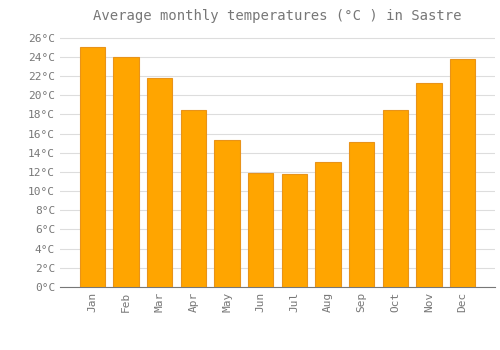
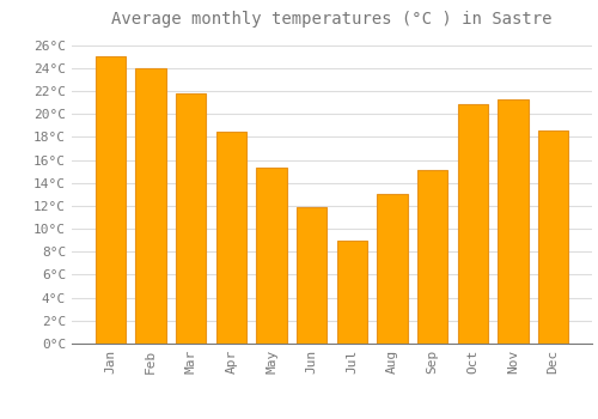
Jul: 11.8°C -> 9.0°C
Oct: 18.5°C -> 20.8°C
Dec: 23.8°C -> 18.6°C
